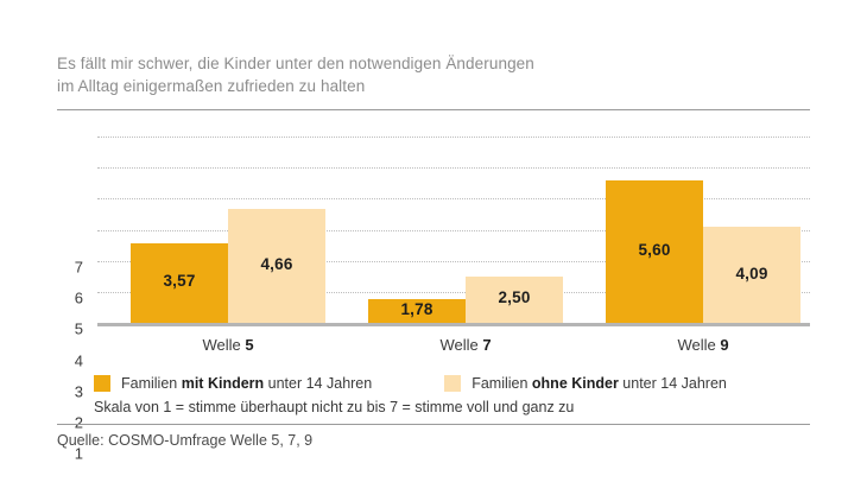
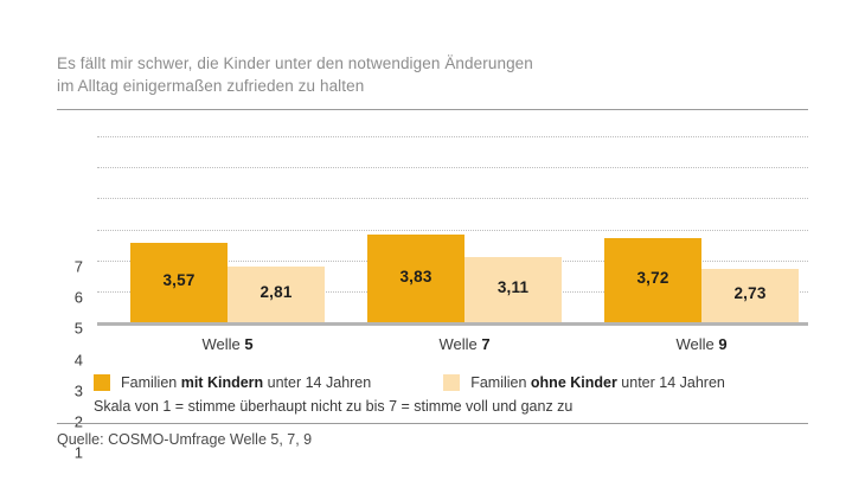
Familien ohne Kinder unter 14 Jahren/Welle 5: 4,66 -> 2,81
Familien mit Kindern unter 14 Jahren/Welle 7: 1,78 -> 3,83
Familien ohne Kinder unter 14 Jahren/Welle 7: 2,50 -> 3,11
Familien mit Kindern unter 14 Jahren/Welle 9: 5,60 -> 3,72
Familien ohne Kinder unter 14 Jahren/Welle 9: 4,09 -> 2,73
